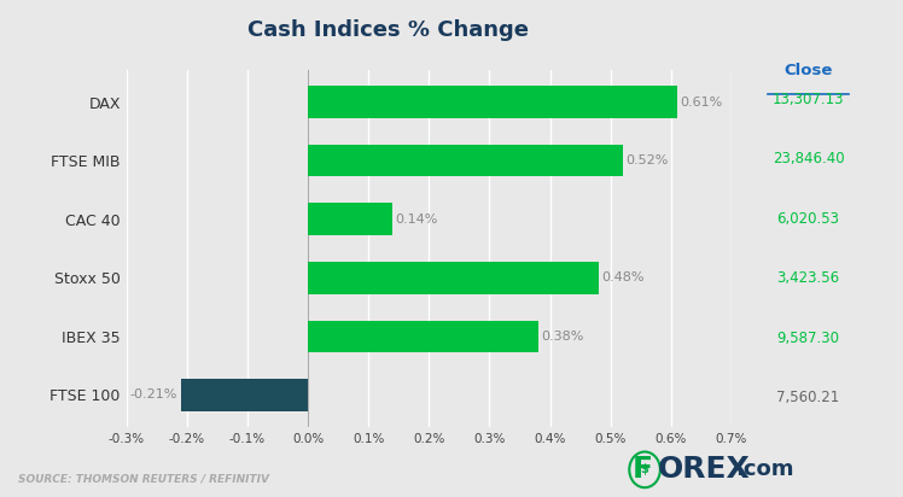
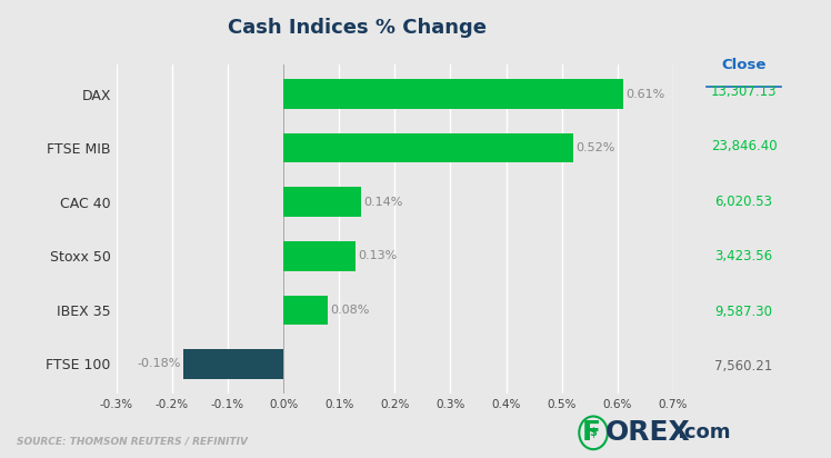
Stoxx 50: 0.48% -> 0.13%
IBEX 35: 0.38% -> 0.08%
FTSE 100: -0.21% -> -0.18%
